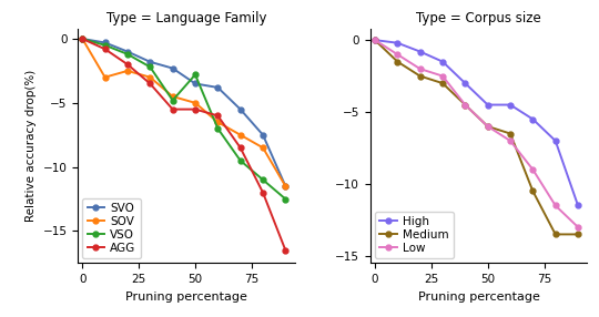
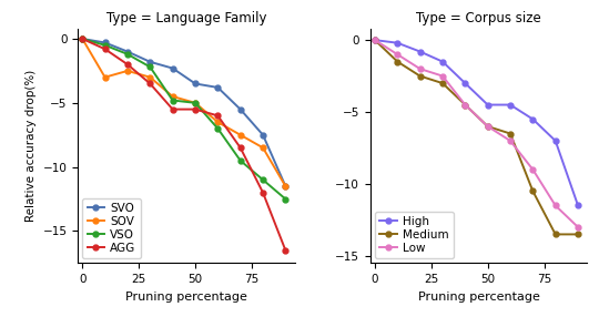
Type = Language Family/VSO/50: -2.8 -> -5.0
